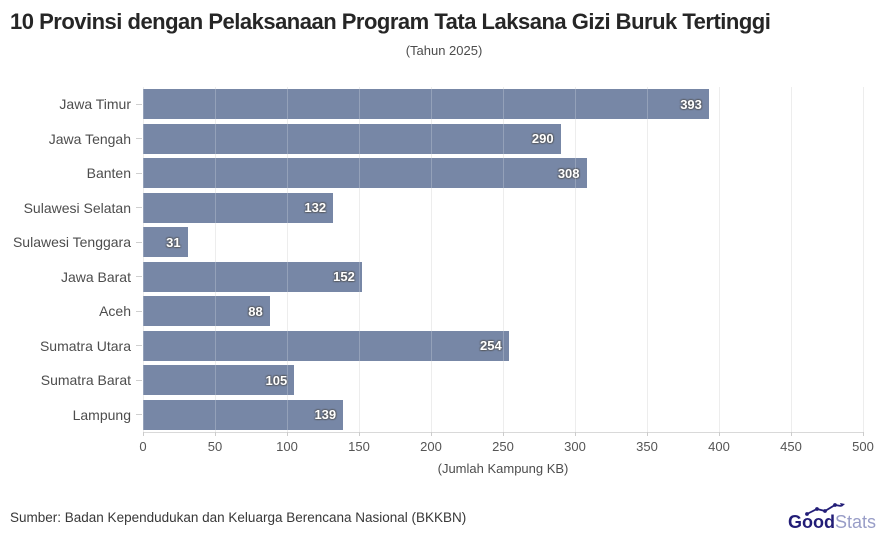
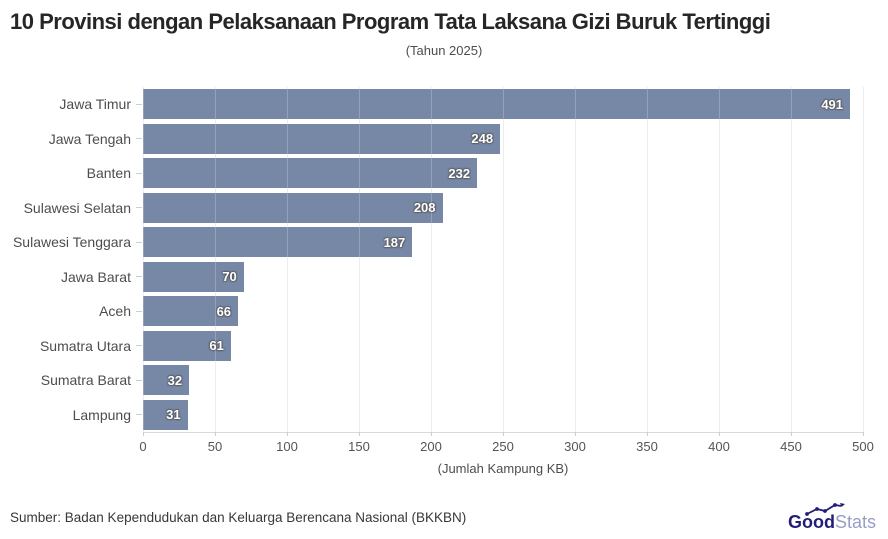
Jawa Timur: 393 -> 491
Jawa Tengah: 290 -> 248
Banten: 308 -> 232
Sulawesi Selatan: 132 -> 208
Sulawesi Tenggara: 31 -> 187
Jawa Barat: 152 -> 70
Aceh: 88 -> 66
Sumatra Utara: 254 -> 61
Sumatra Barat: 105 -> 32
Lampung: 139 -> 31
